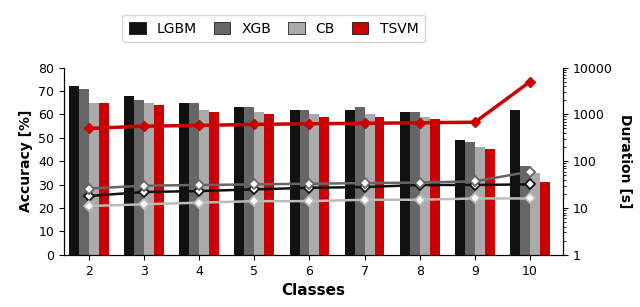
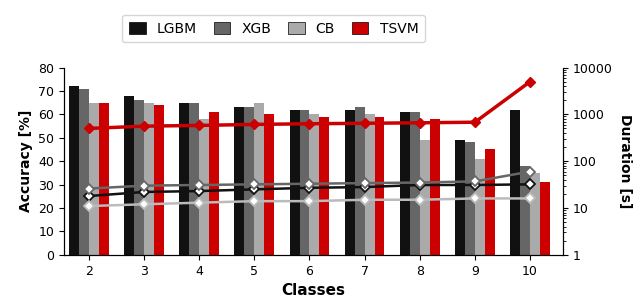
CB/4: 62 -> 58
CB/5: 61 -> 65
CB/8: 59 -> 49
CB/9: 46 -> 41
